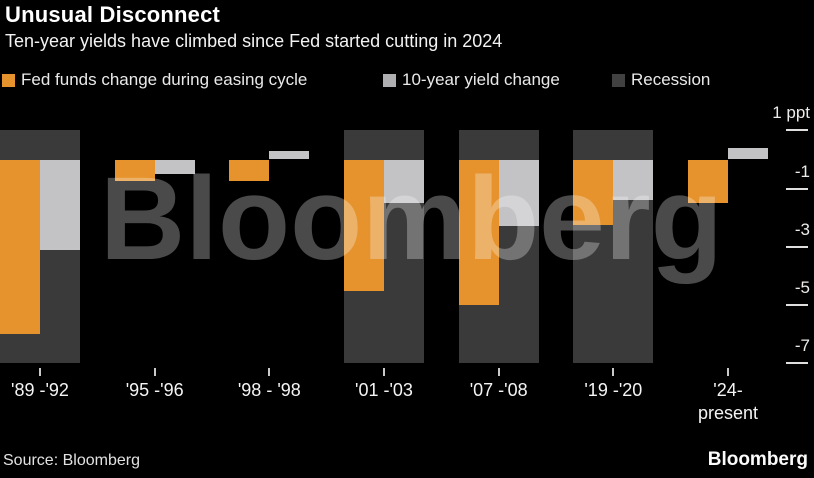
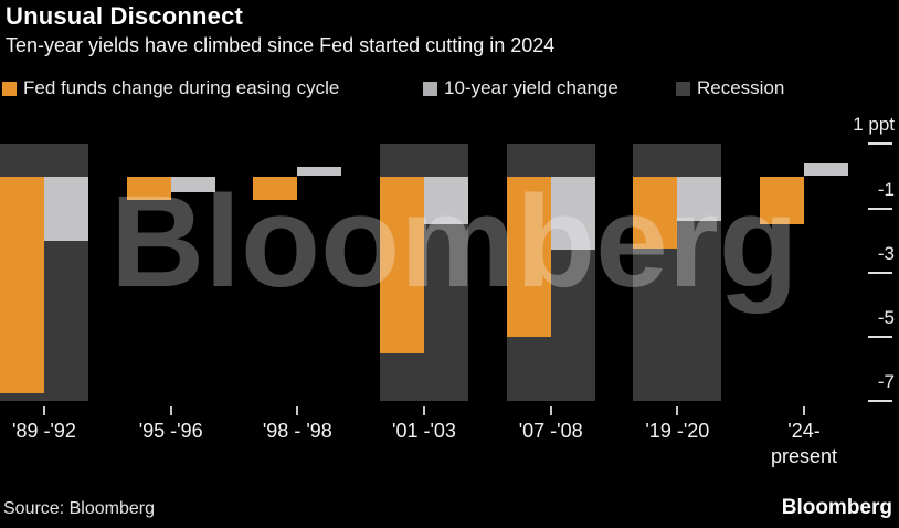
Fed funds change during easing cycle/'89 -'92: -6.0 -> -6.8
10-year yield change/'89 -'92: -3.1 -> -2.0
Fed funds change during easing cycle/'01 -'03: -4.5 -> -5.5
